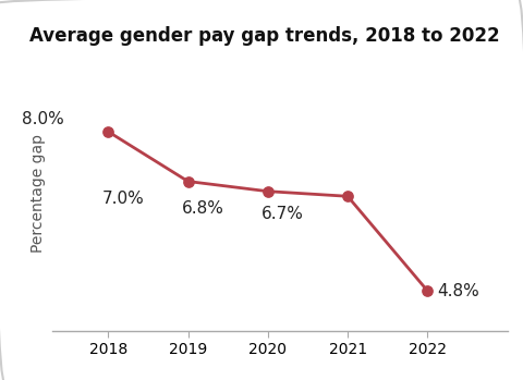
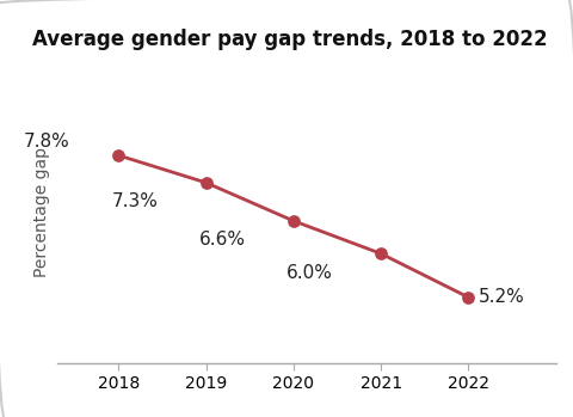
2018: 8.0% -> 7.8%
2019: 7.0% -> 7.3%
2020: 6.8% -> 6.6%
2021: 6.7% -> 6.0%
2022: 4.8% -> 5.2%
